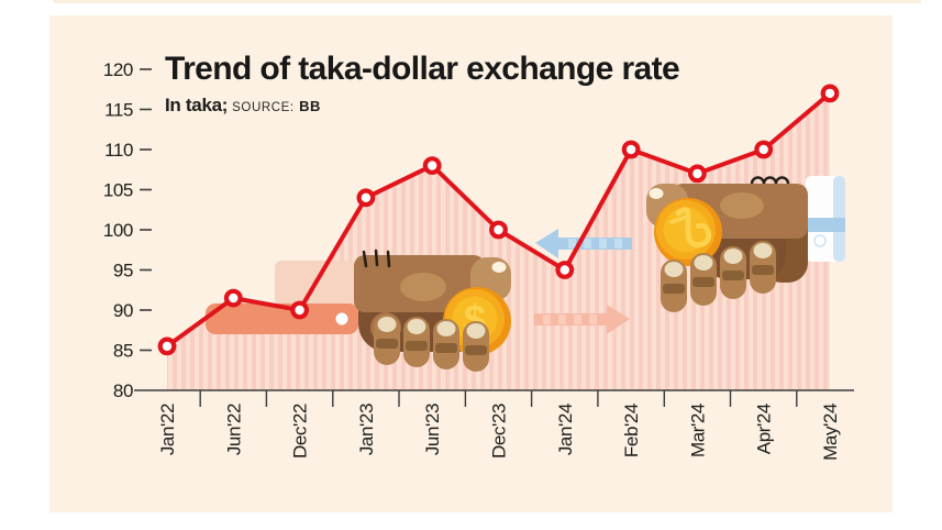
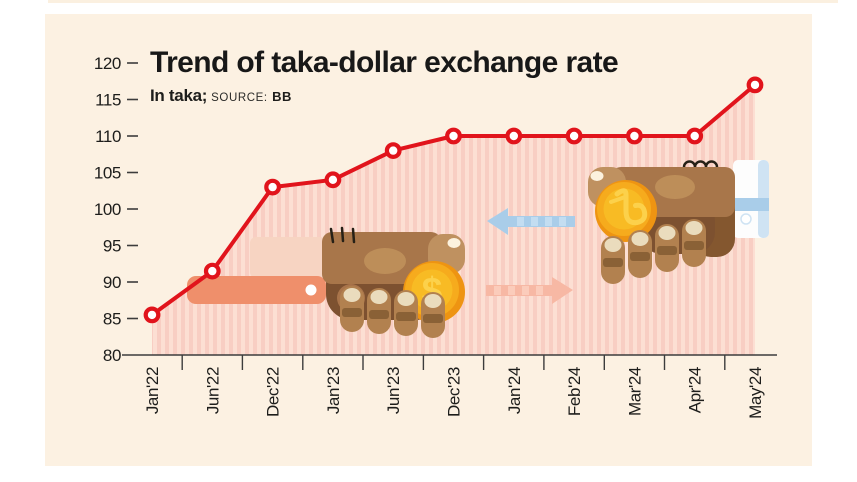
Dec'22: 90 -> 103
Dec'23: 100 -> 110
Jan'24: 95 -> 110
Mar'24: 107 -> 110
